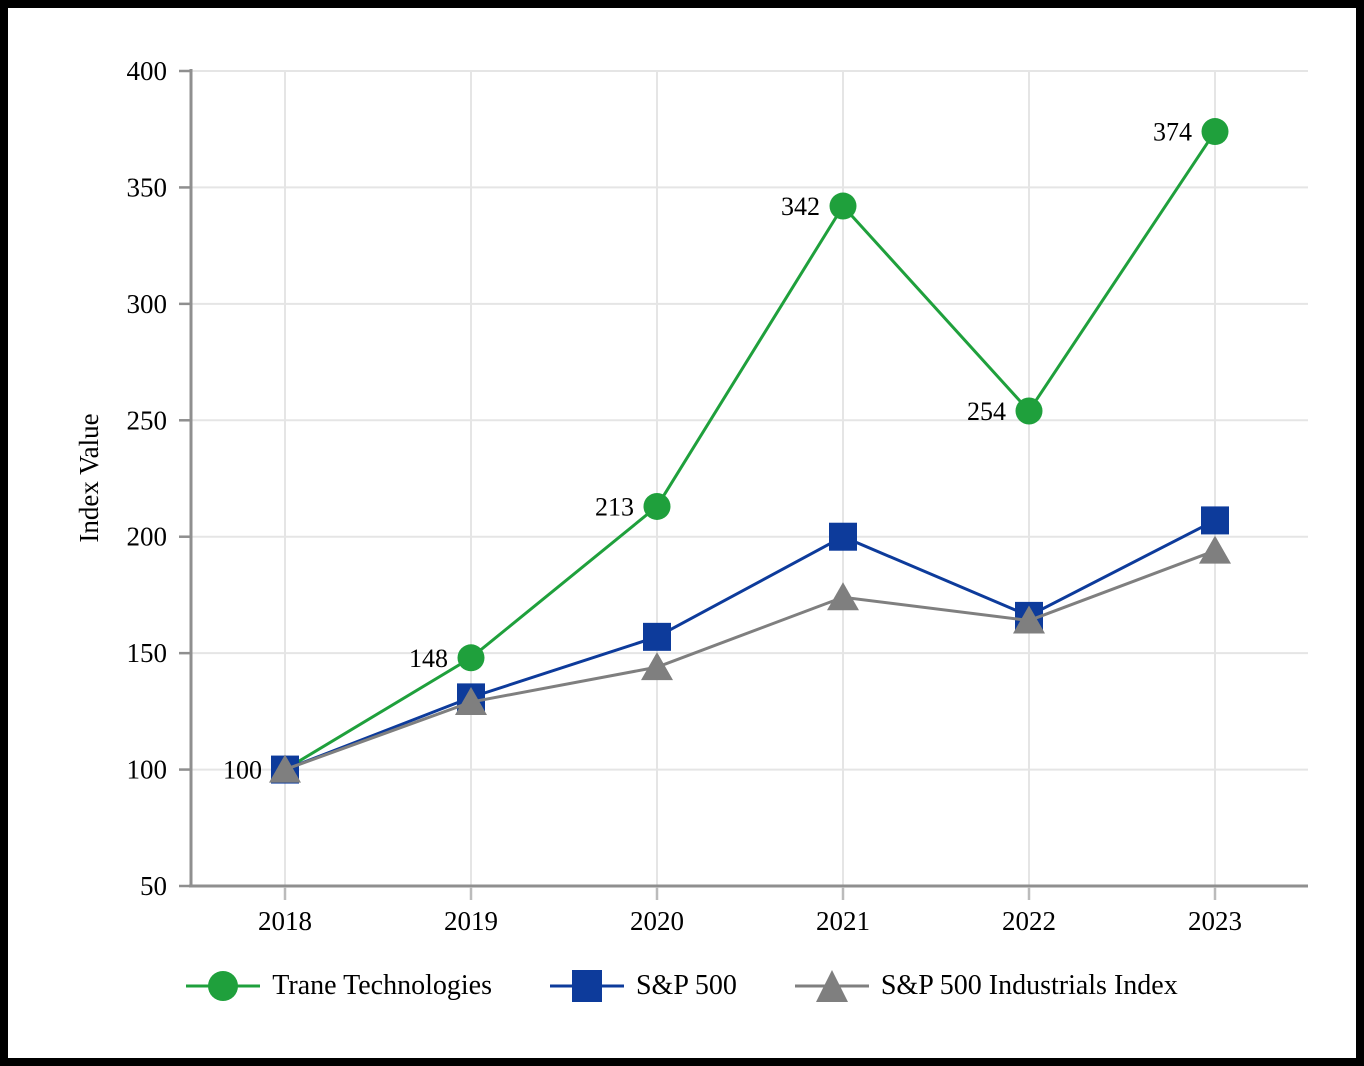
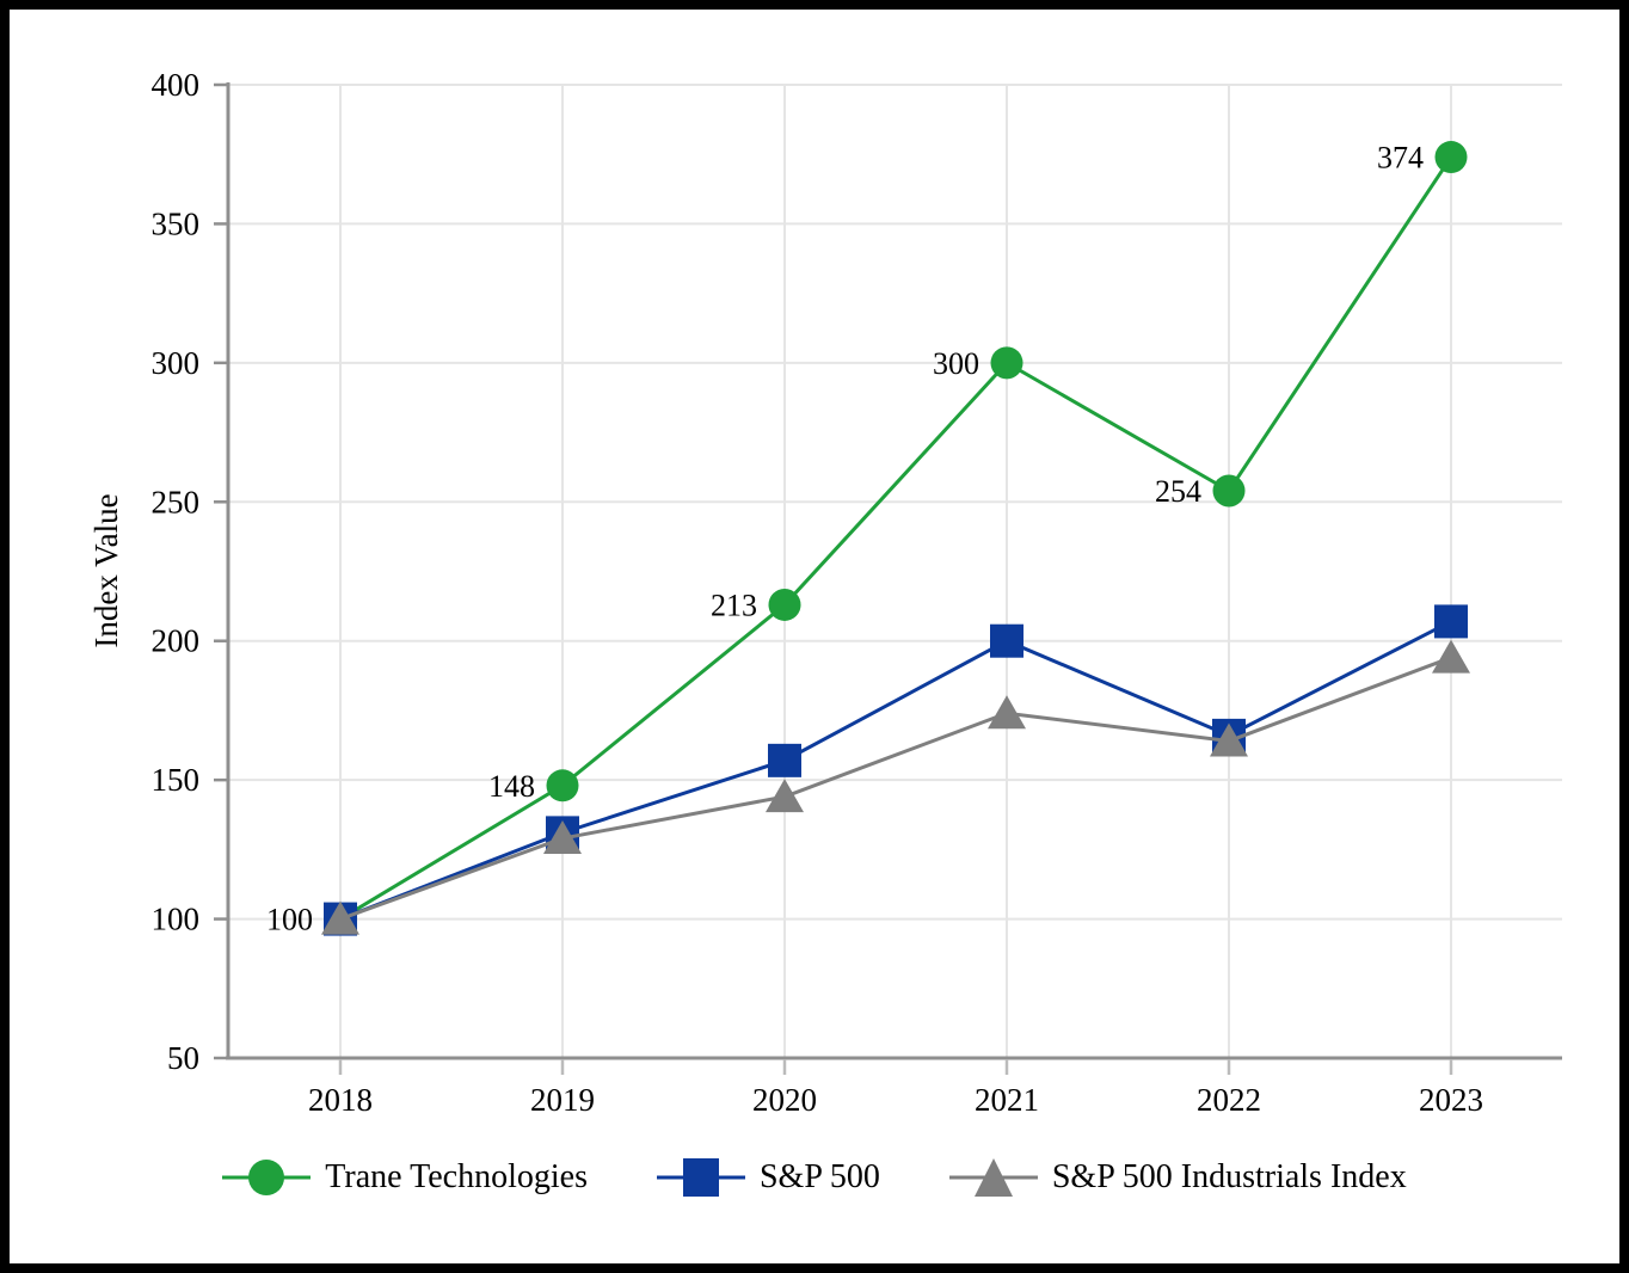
Trane Technologies/2021: 342 -> 300
